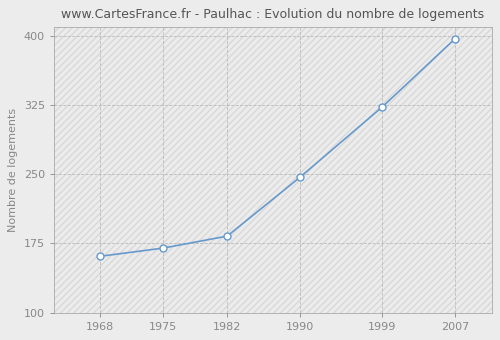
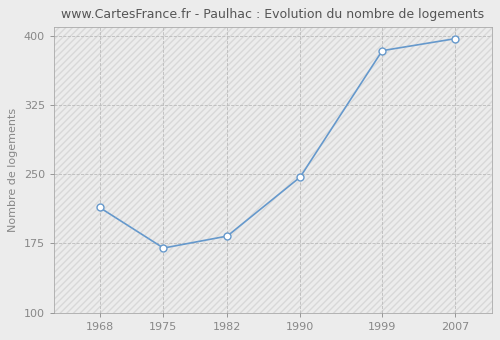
1968: 161 -> 214
1999: 323 -> 384
